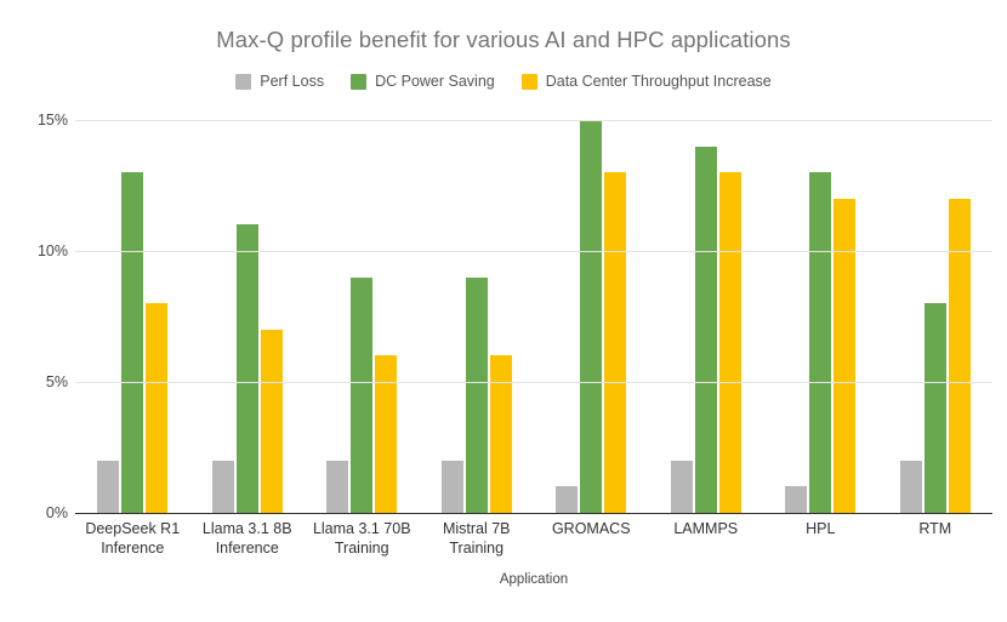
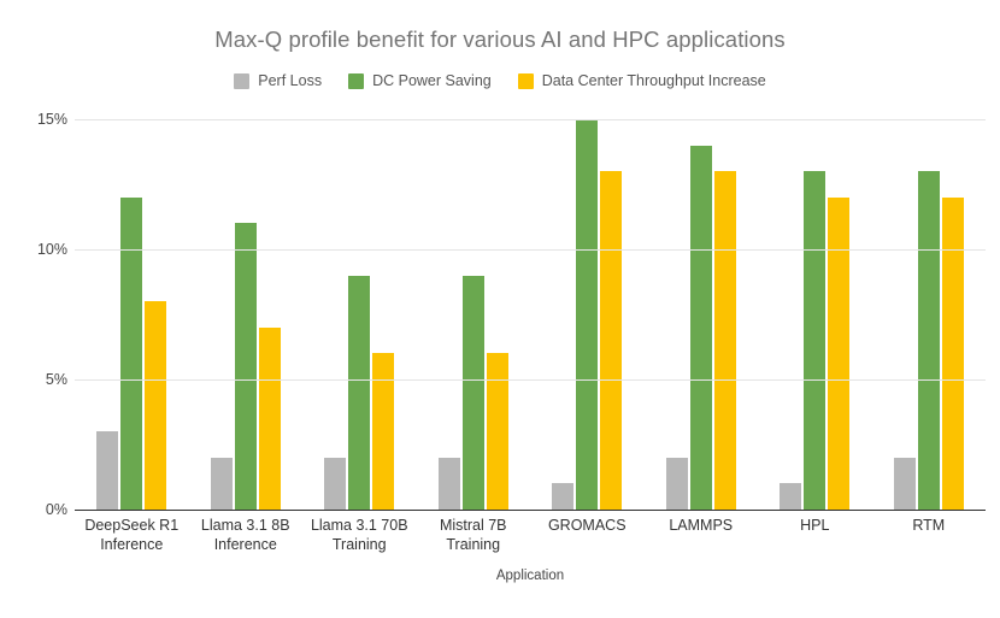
Perf Loss/DeepSeek R1 Inference: 2% -> 3%
DC Power Saving/DeepSeek R1 Inference: 13% -> 12%
DC Power Saving/RTM: 8% -> 13%
